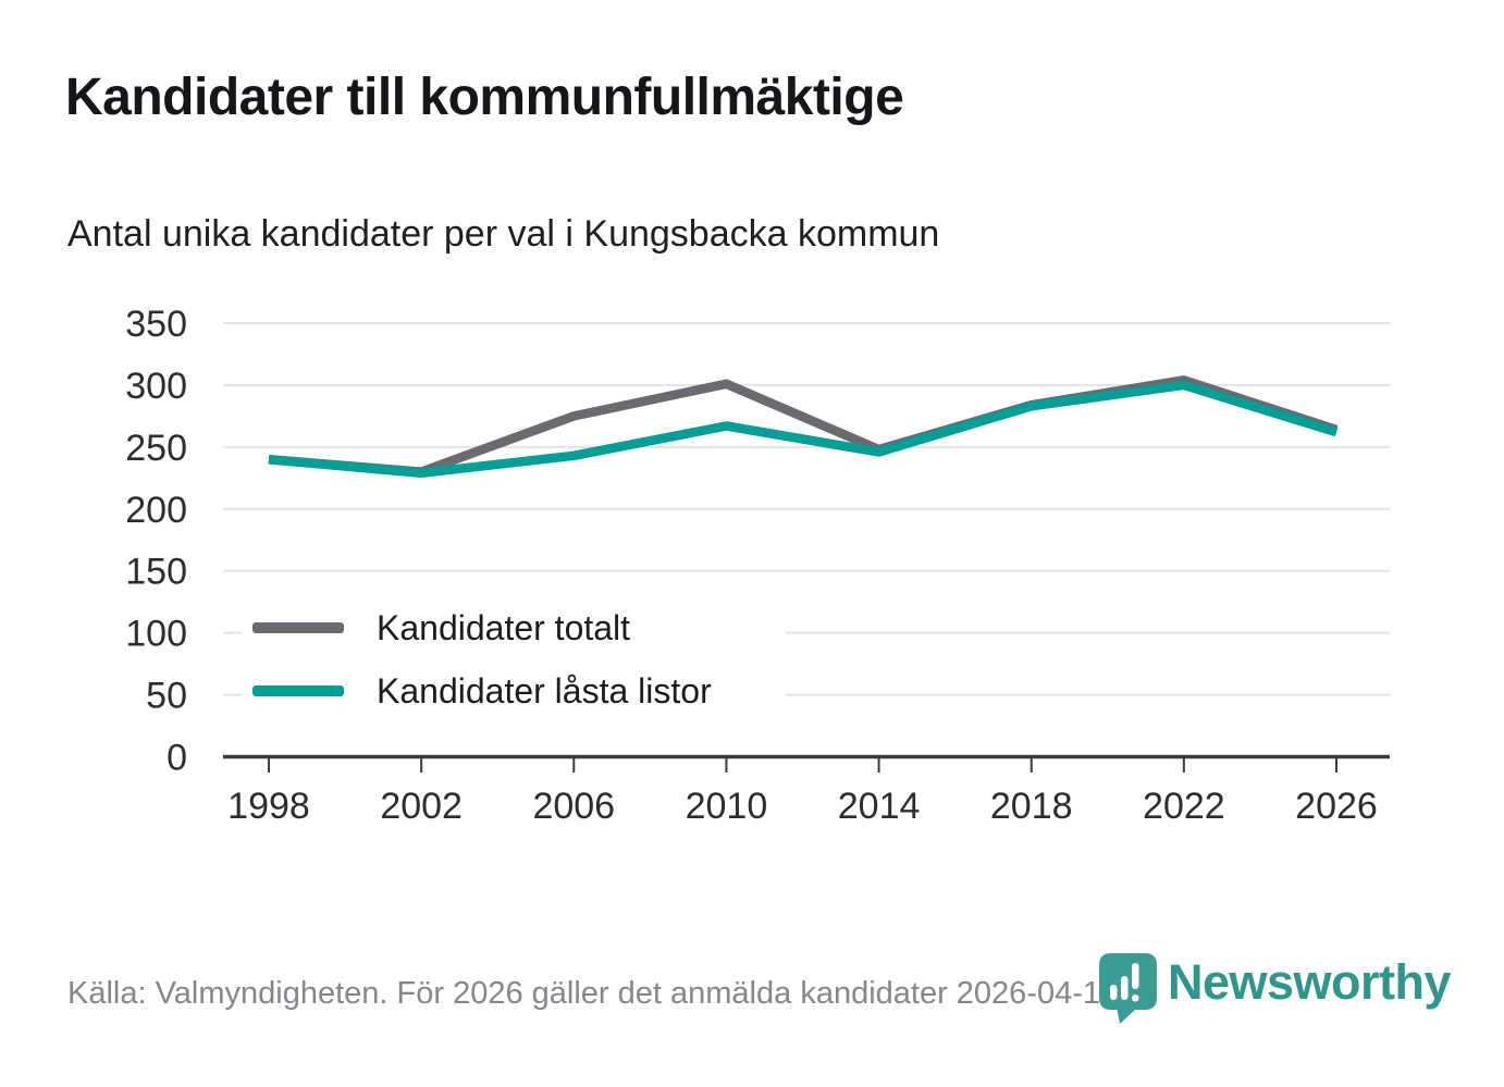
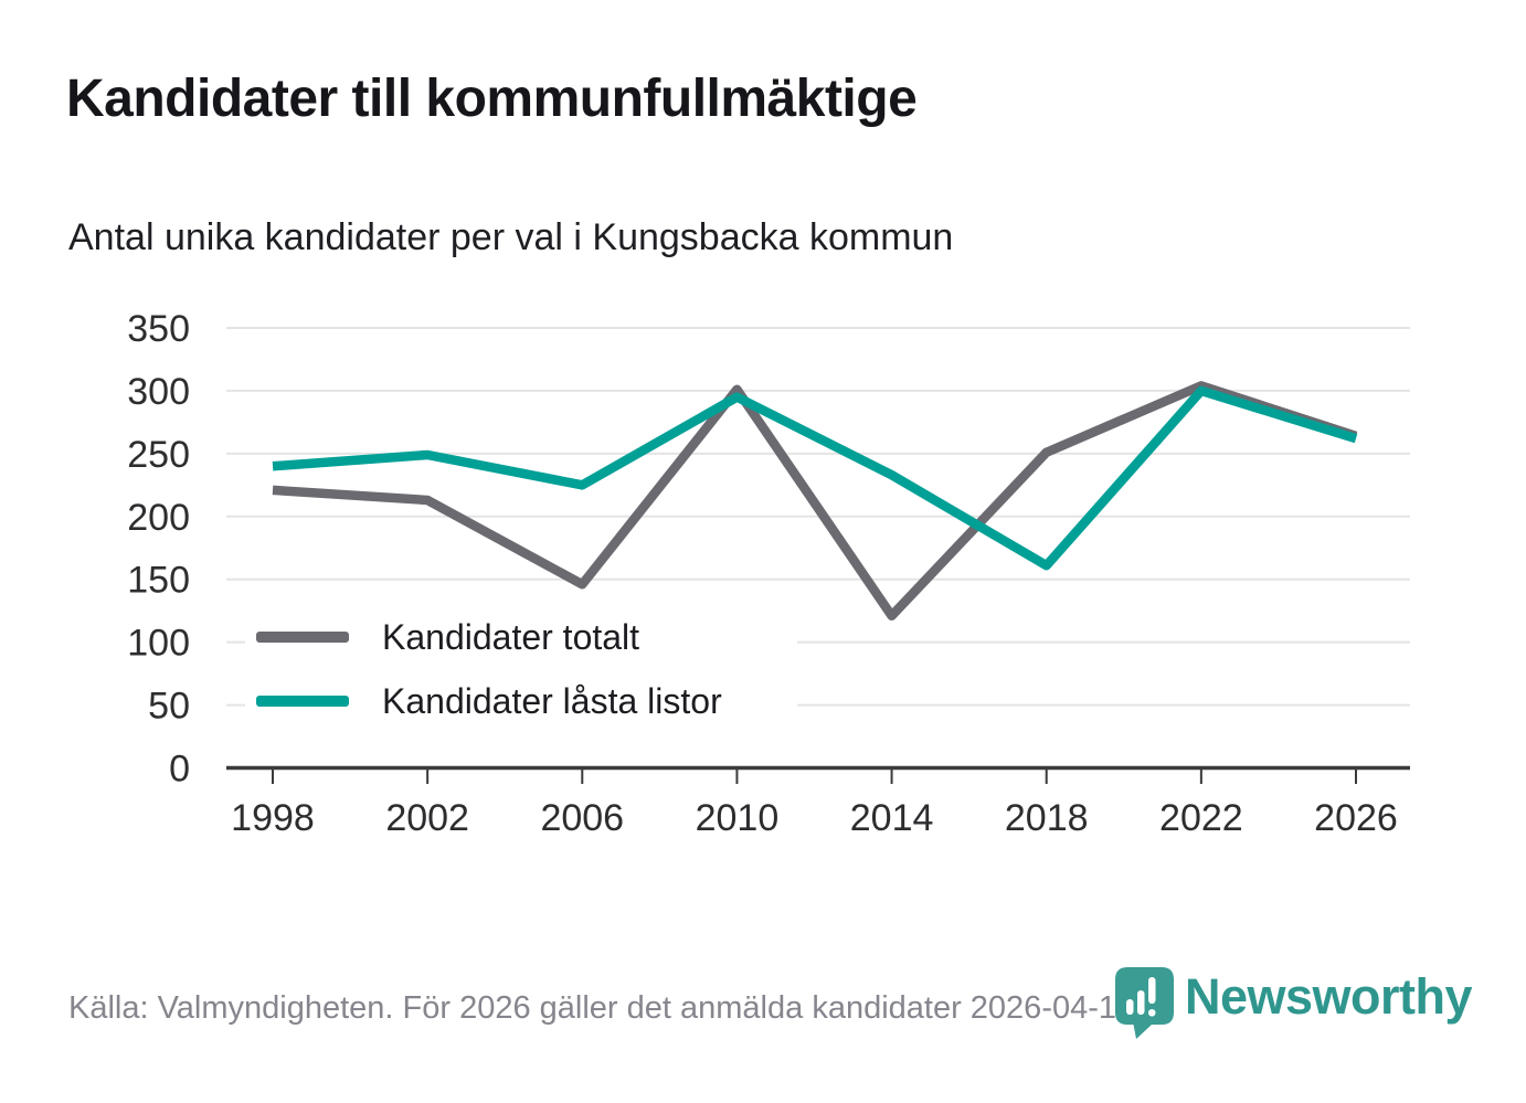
Kandidater totalt/1998: 240 -> 221
Kandidater totalt/2002: 230 -> 213
Kandidater låsta listor/2002: 229 -> 249
Kandidater totalt/2006: 275 -> 146
Kandidater låsta listor/2006: 243 -> 225
Kandidater låsta listor/2010: 267 -> 295
Kandidater totalt/2014: 248 -> 121
Kandidater låsta listor/2014: 246 -> 233
Kandidater totalt/2018: 284 -> 251
Kandidater låsta listor/2018: 283 -> 161
